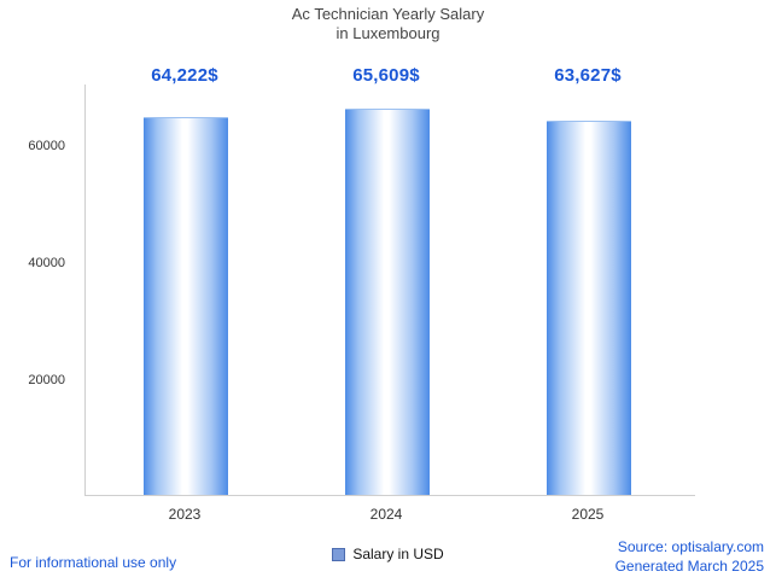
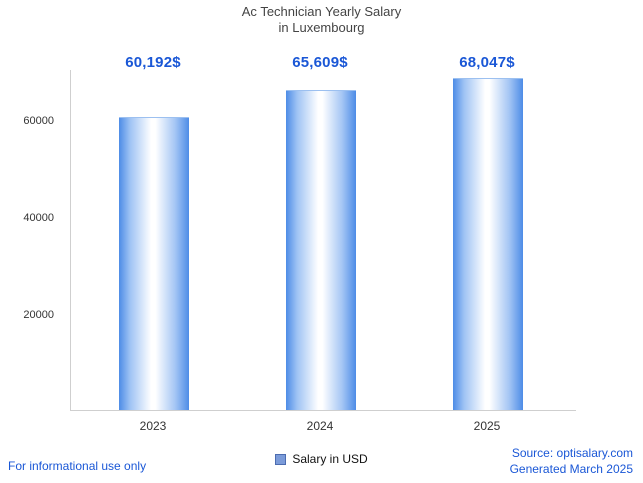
2023: 64,222 -> 60,192
2025: 63,627 -> 68,047
